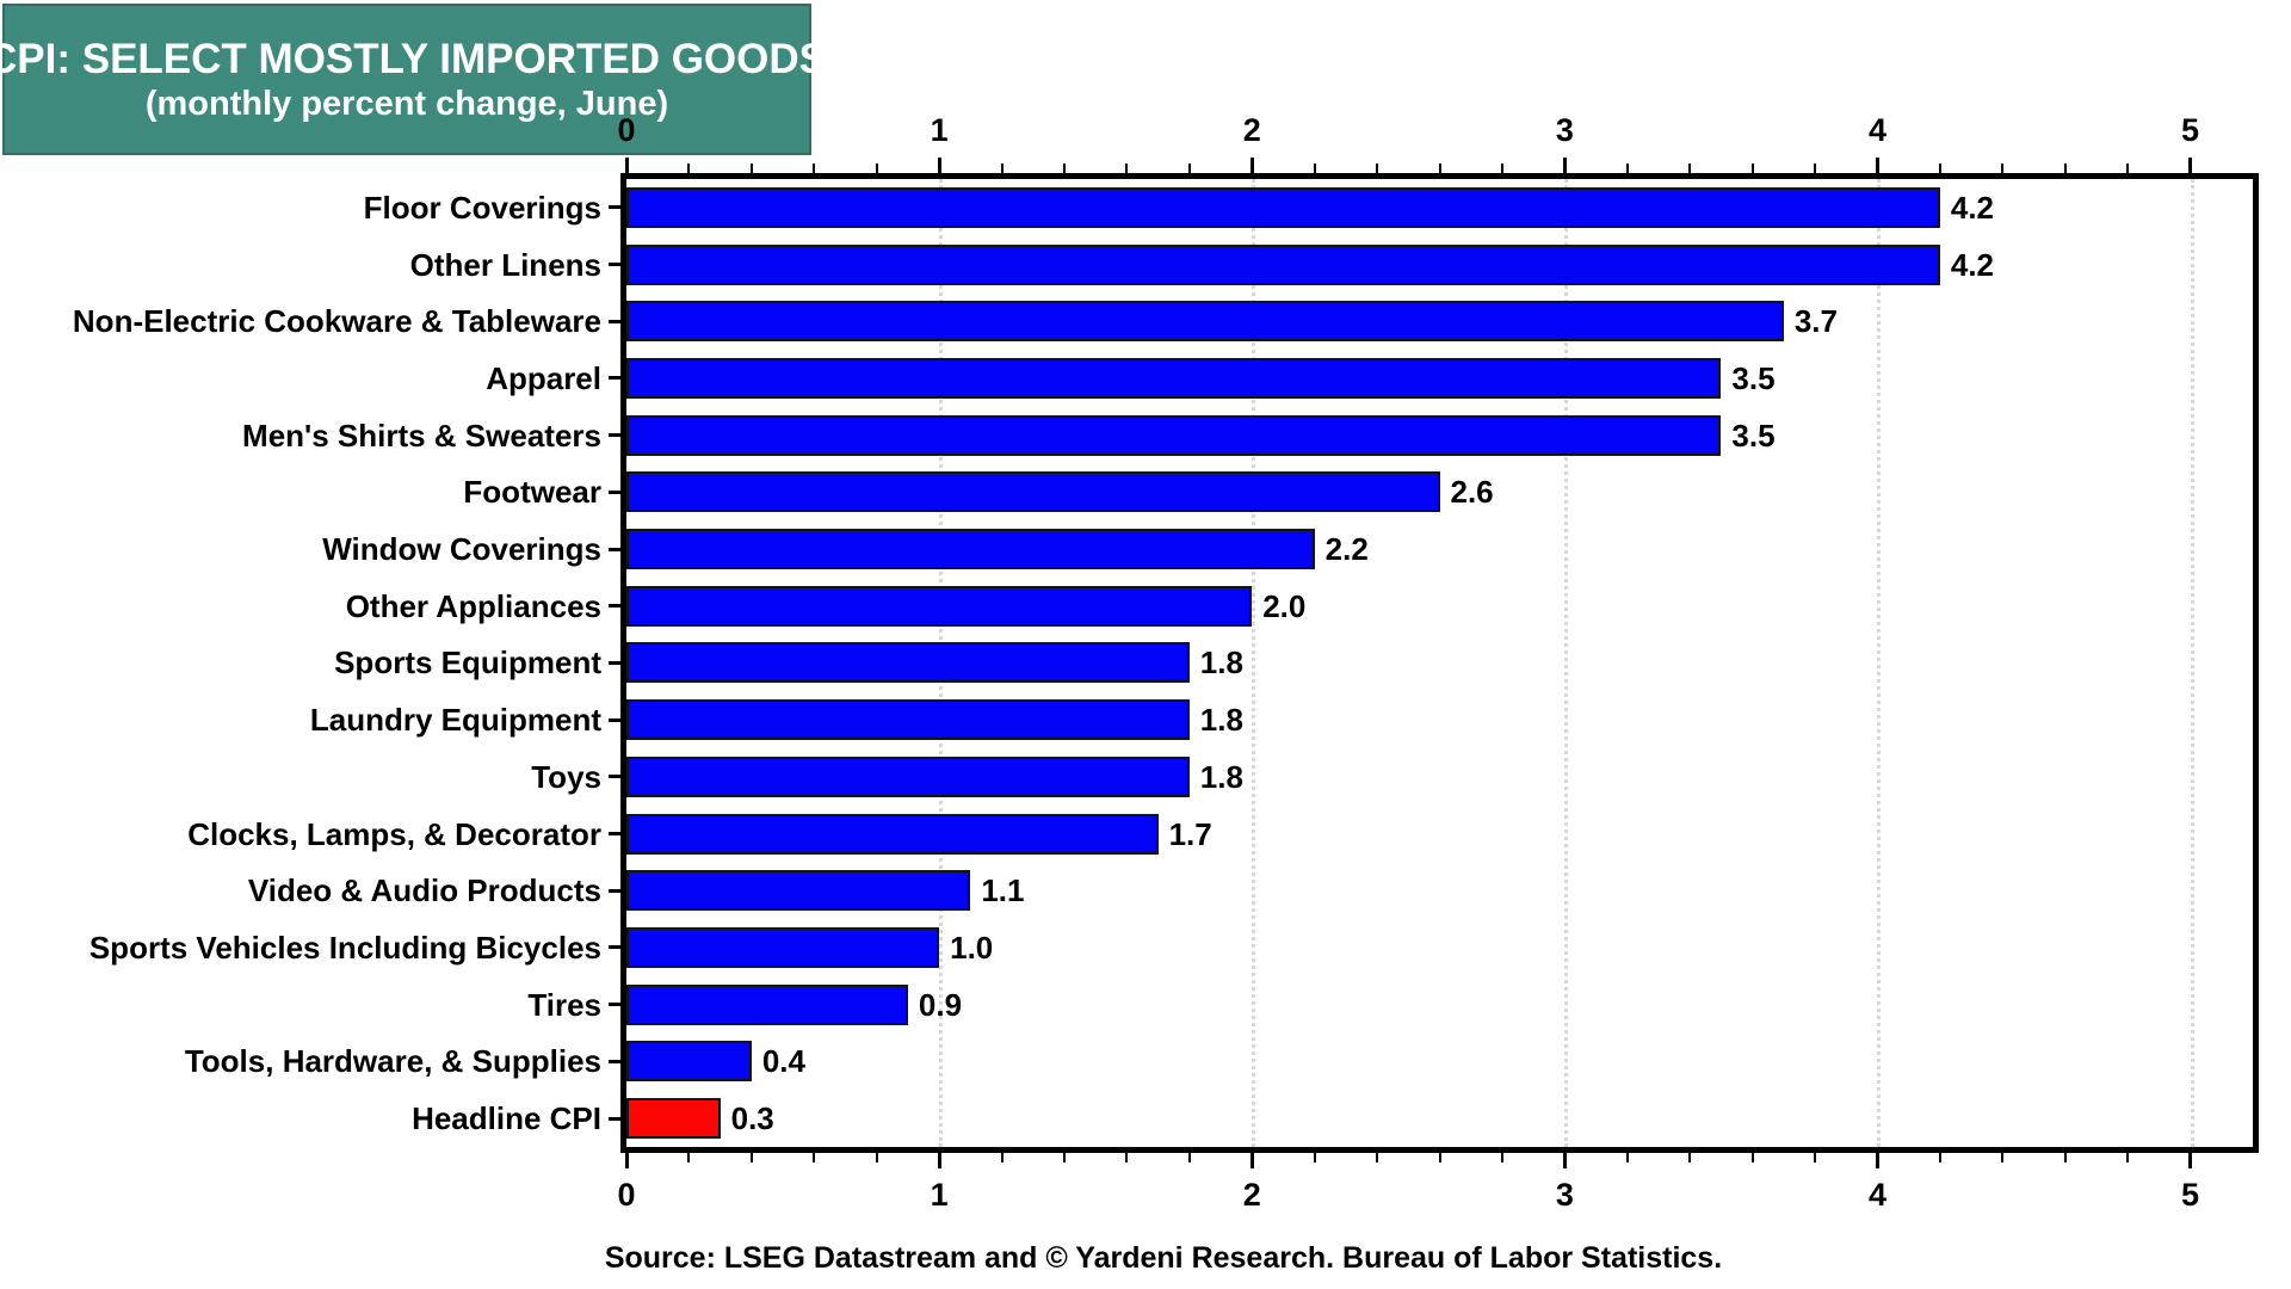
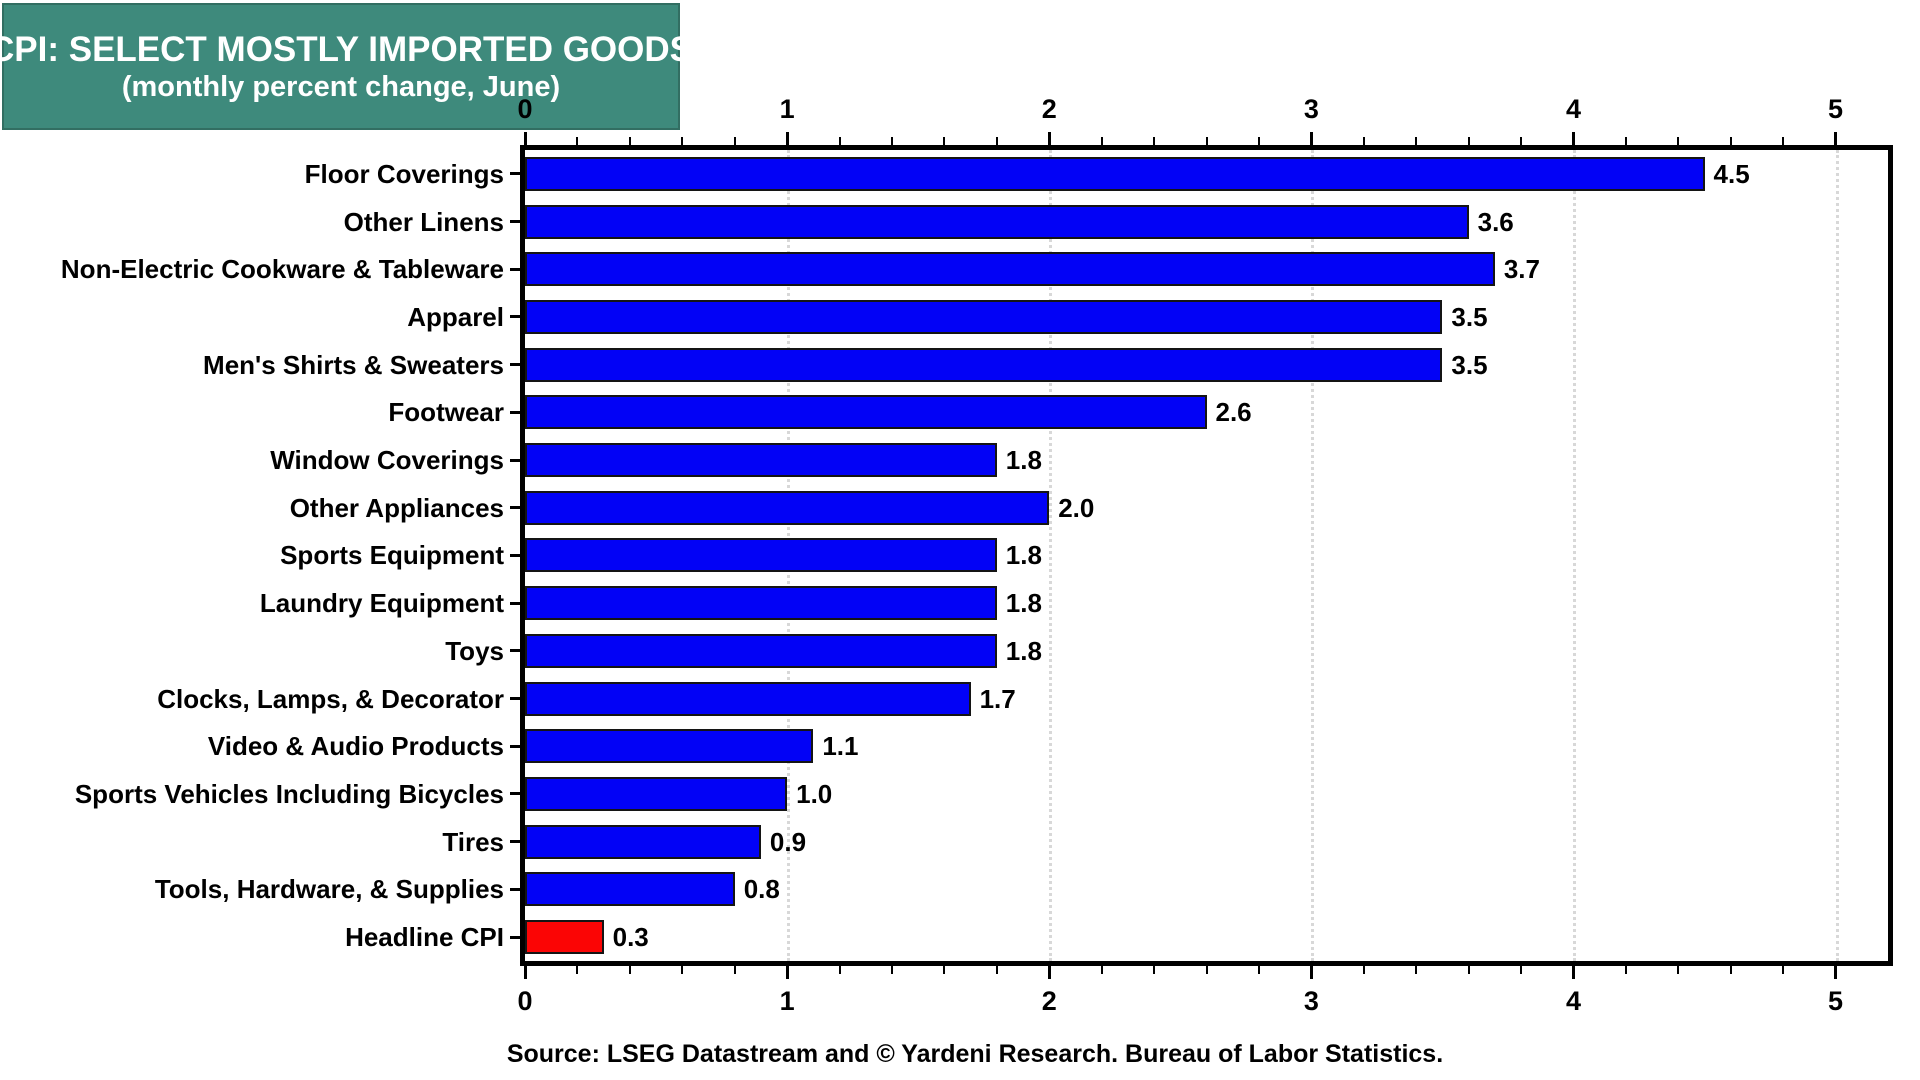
Floor Coverings: 4.2 -> 4.5
Other Linens: 4.2 -> 3.6
Window Coverings: 2.2 -> 1.8
Tools, Hardware, & Supplies: 0.4 -> 0.8
